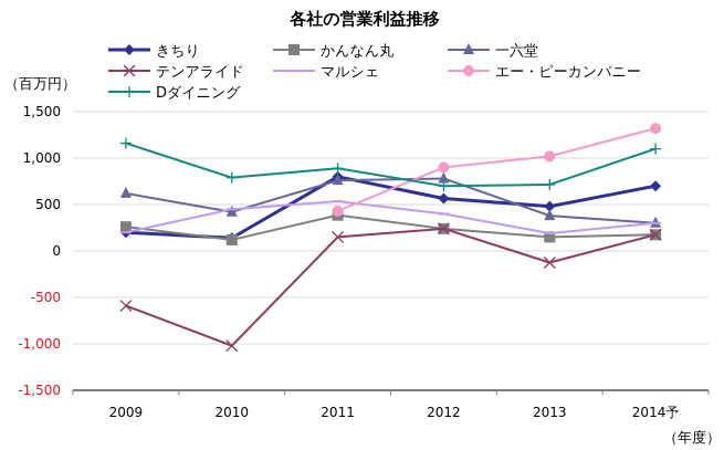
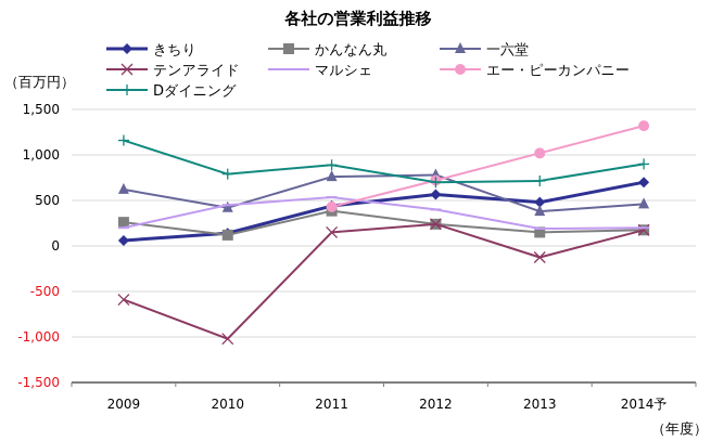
きちり/2009: 200 -> 100
きちり/2011: 800 -> 400
エー・ピーカンパニー/2012: 900 -> 700
一六堂/2014予: 300 -> 500
マルシェ/2014予: 300 -> 200
Dダイニング/2014予: 1100 -> 900
